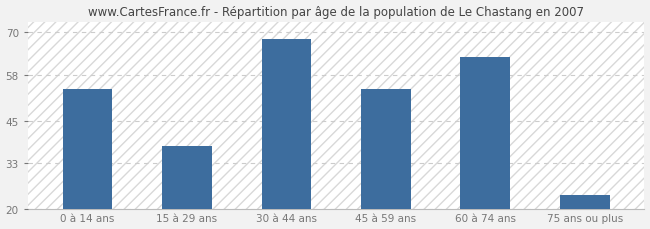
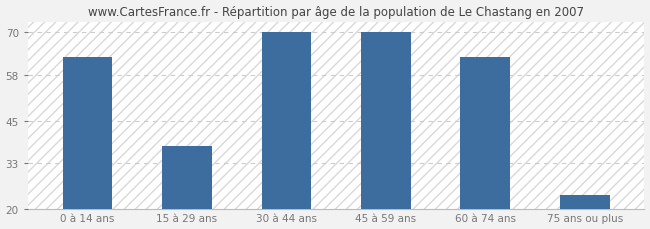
0 à 14 ans: 54 -> 63
30 à 44 ans: 68 -> 70
45 à 59 ans: 54 -> 70
